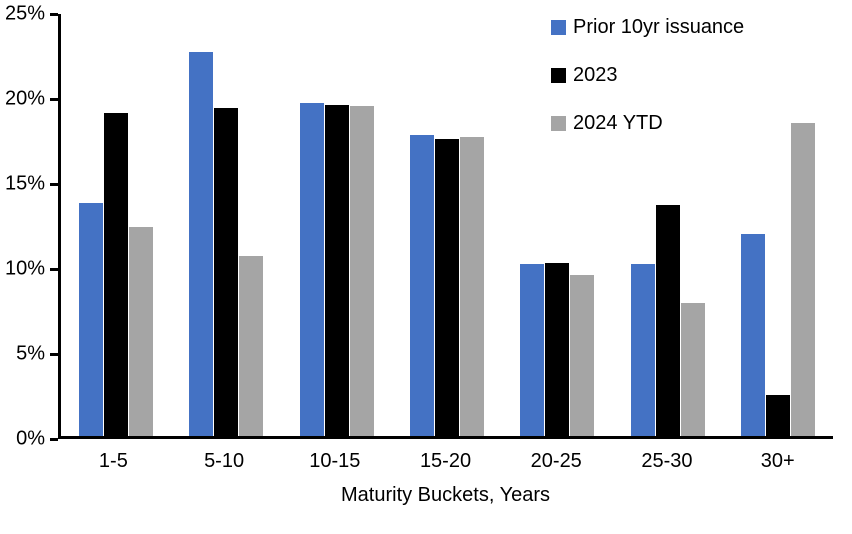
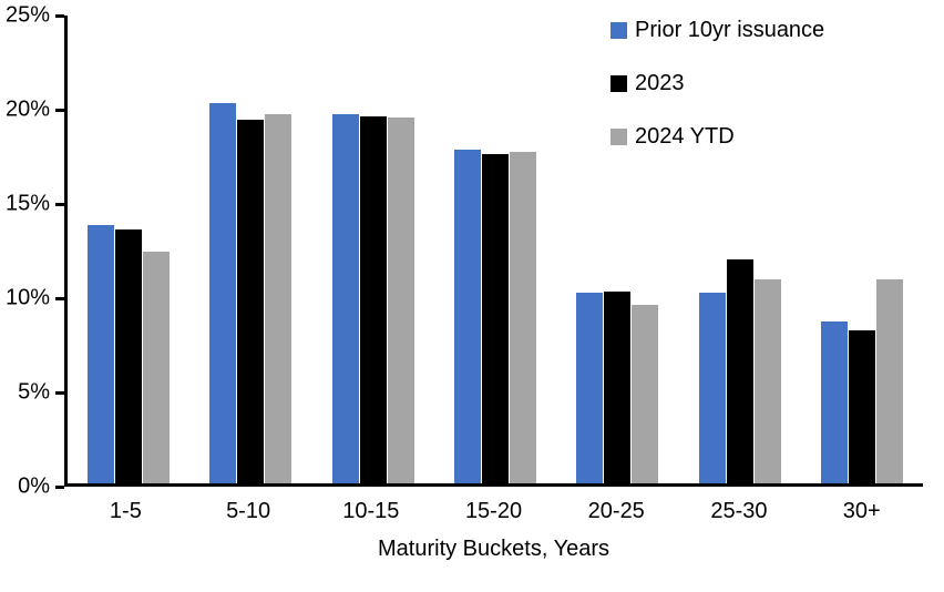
2023/1-5: 19.0% -> 13.5%
Prior 10yr issuance/5-10: 22.6% -> 20.2%
2024 YTD/5-10: 10.6% -> 19.6%
2023/25-30: 13.6% -> 11.9%
2024 YTD/25-30: 7.8% -> 10.8%
Prior 10yr issuance/30+: 11.9% -> 8.6%
2023/30+: 2.4% -> 8.1%
2024 YTD/30+: 18.4% -> 10.8%
